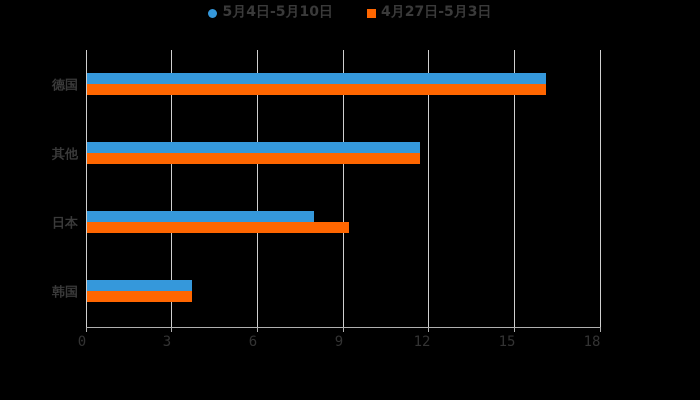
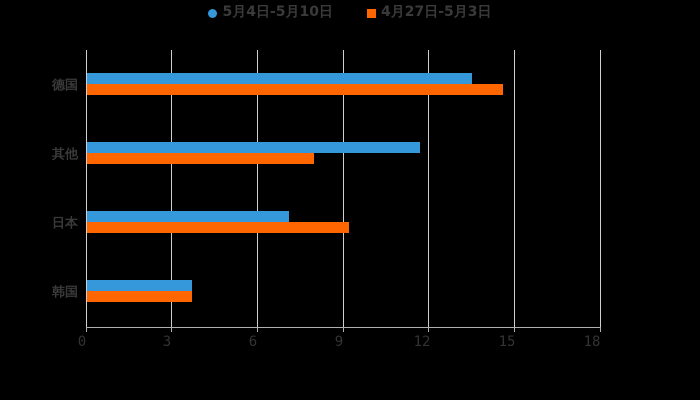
5月4日-5月10日/德国: 16.1 -> 13.5
4月27日-5月3日/德国: 16.1 -> 14.6
4月27日-5月3日/其他: 11.7 -> 8.0
5月4日-5月10日/日本: 8.0 -> 7.1
